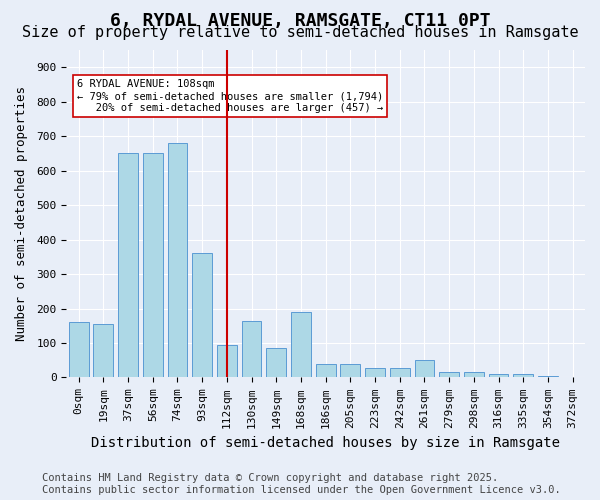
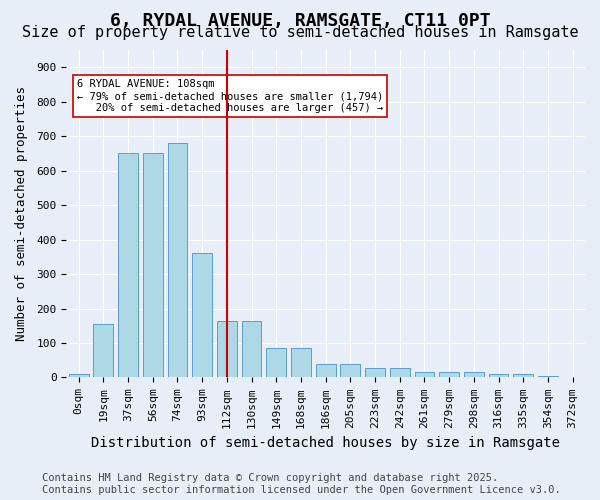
0sqm: 160 -> 10
112sqm: 95 -> 165
168sqm: 190 -> 85
261sqm: 50 -> 15
